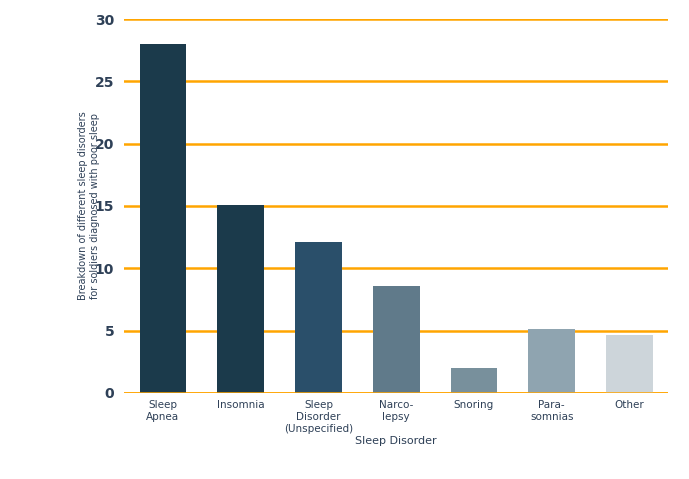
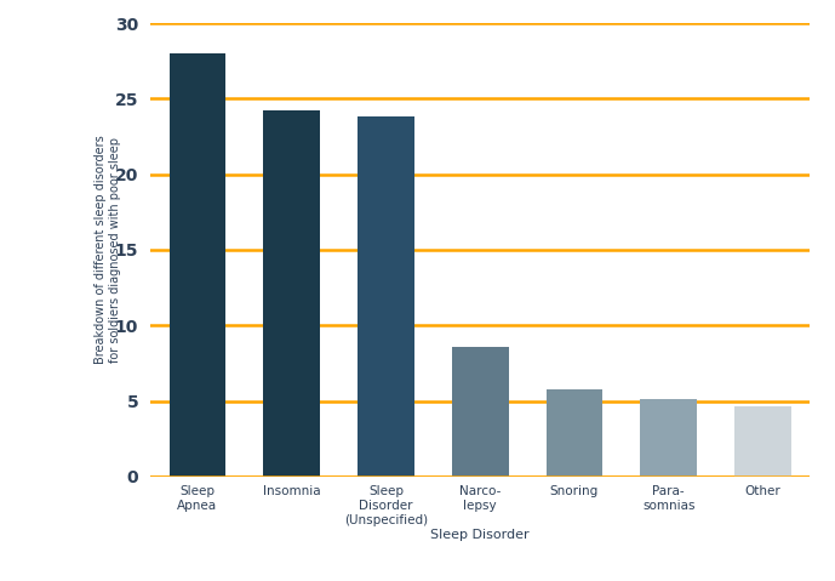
Insomnia: 15.1 -> 24.2
Sleep Disorder (Unspecified): 12.1 -> 23.8
Snoring: 2.0 -> 5.8
